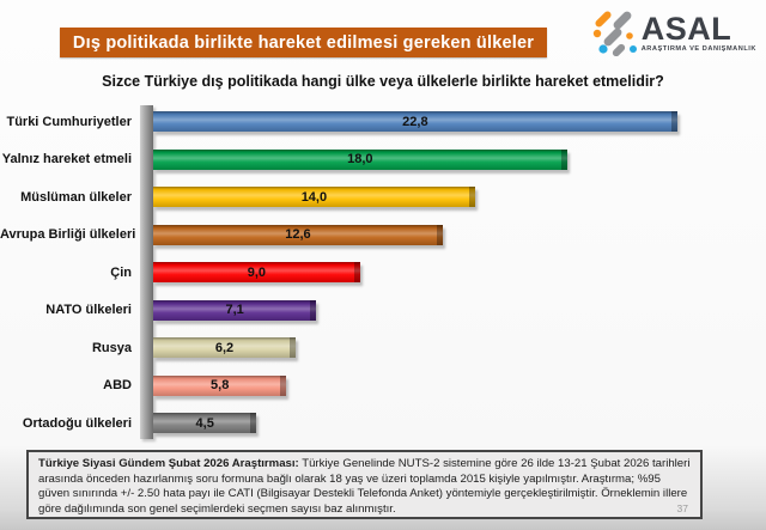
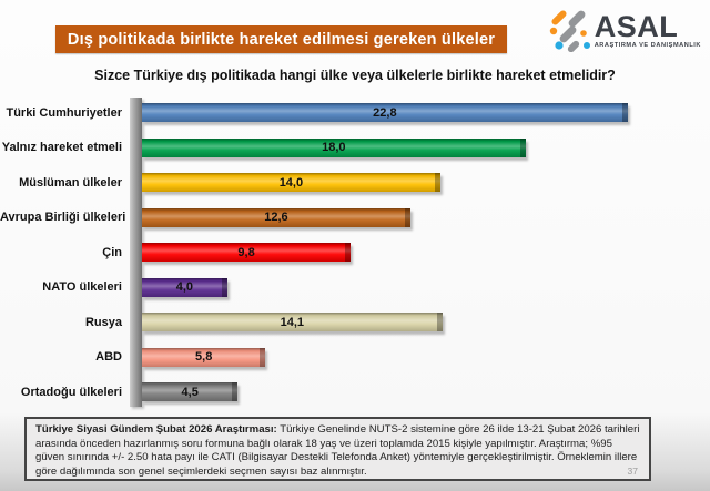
Çin: 9,0 -> 9,8
NATO ülkeleri: 7,1 -> 4,0
Rusya: 6,2 -> 14,1
